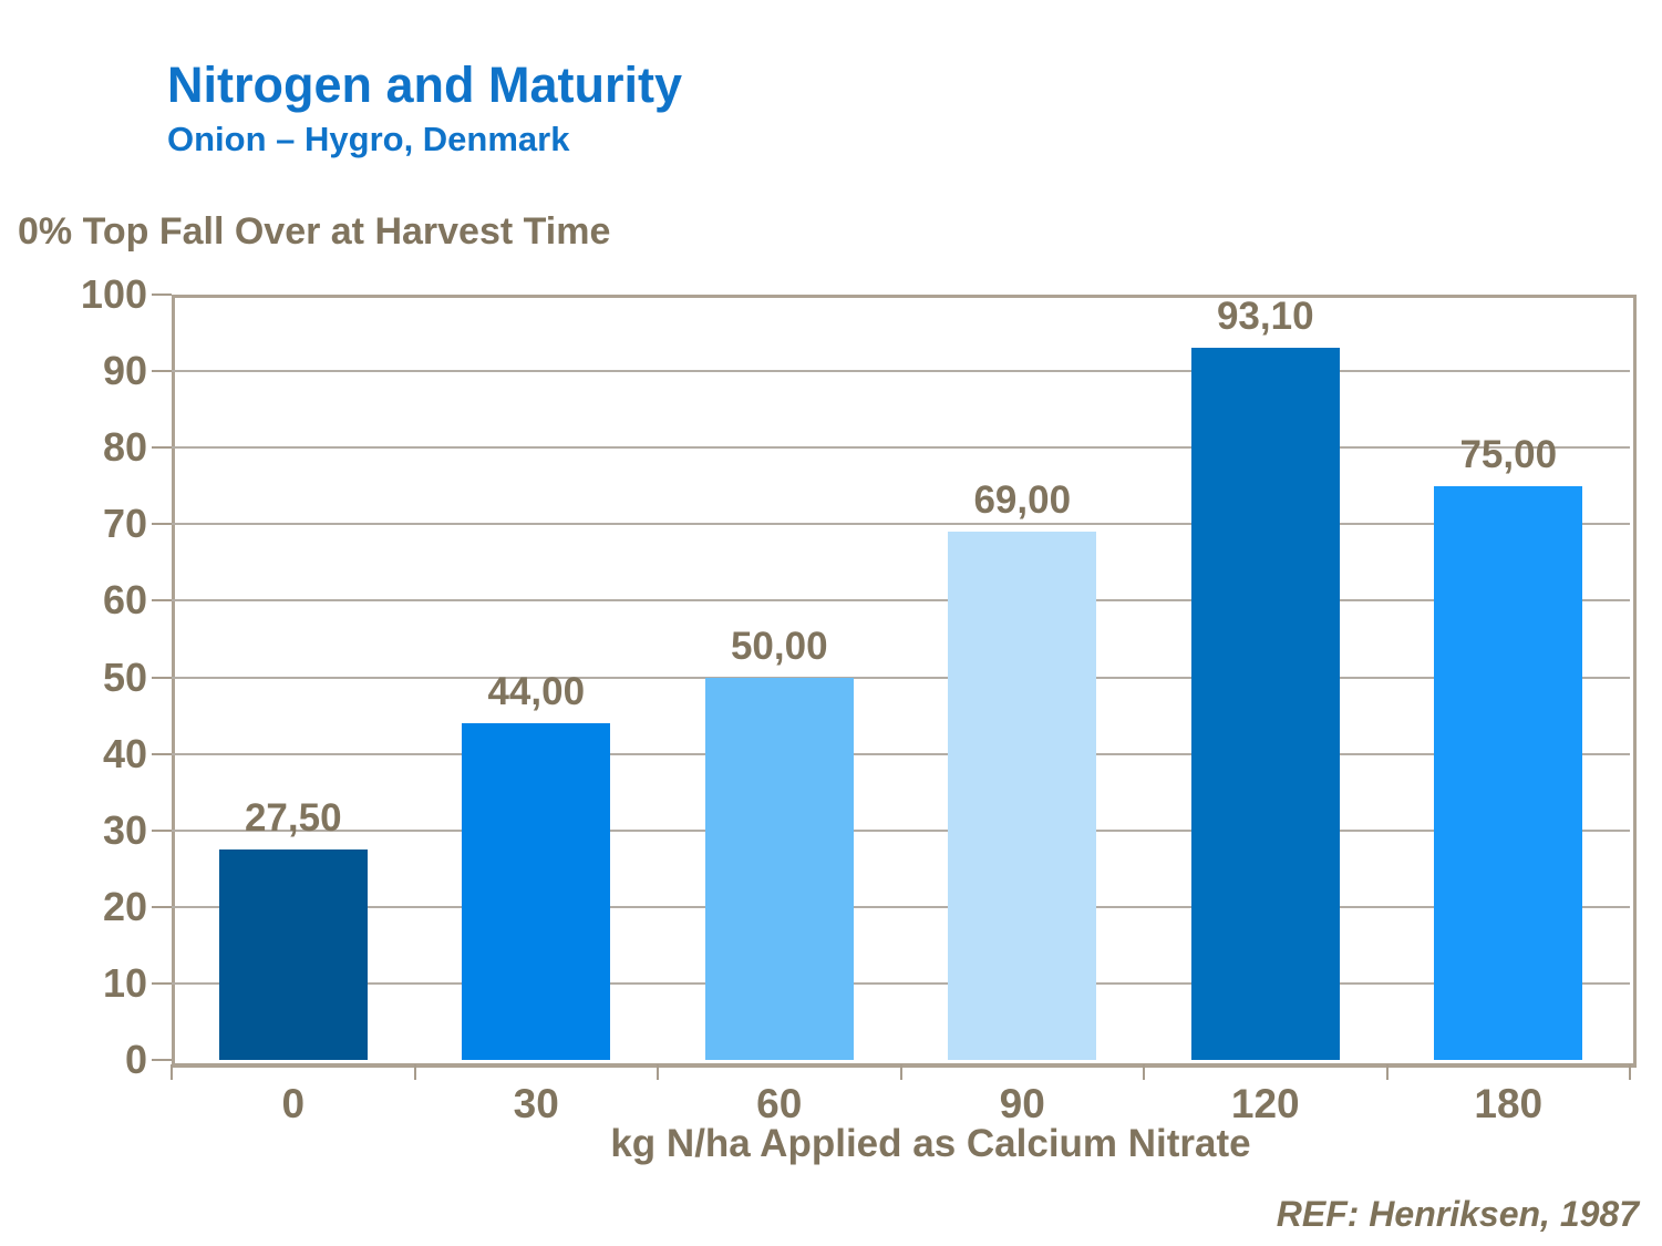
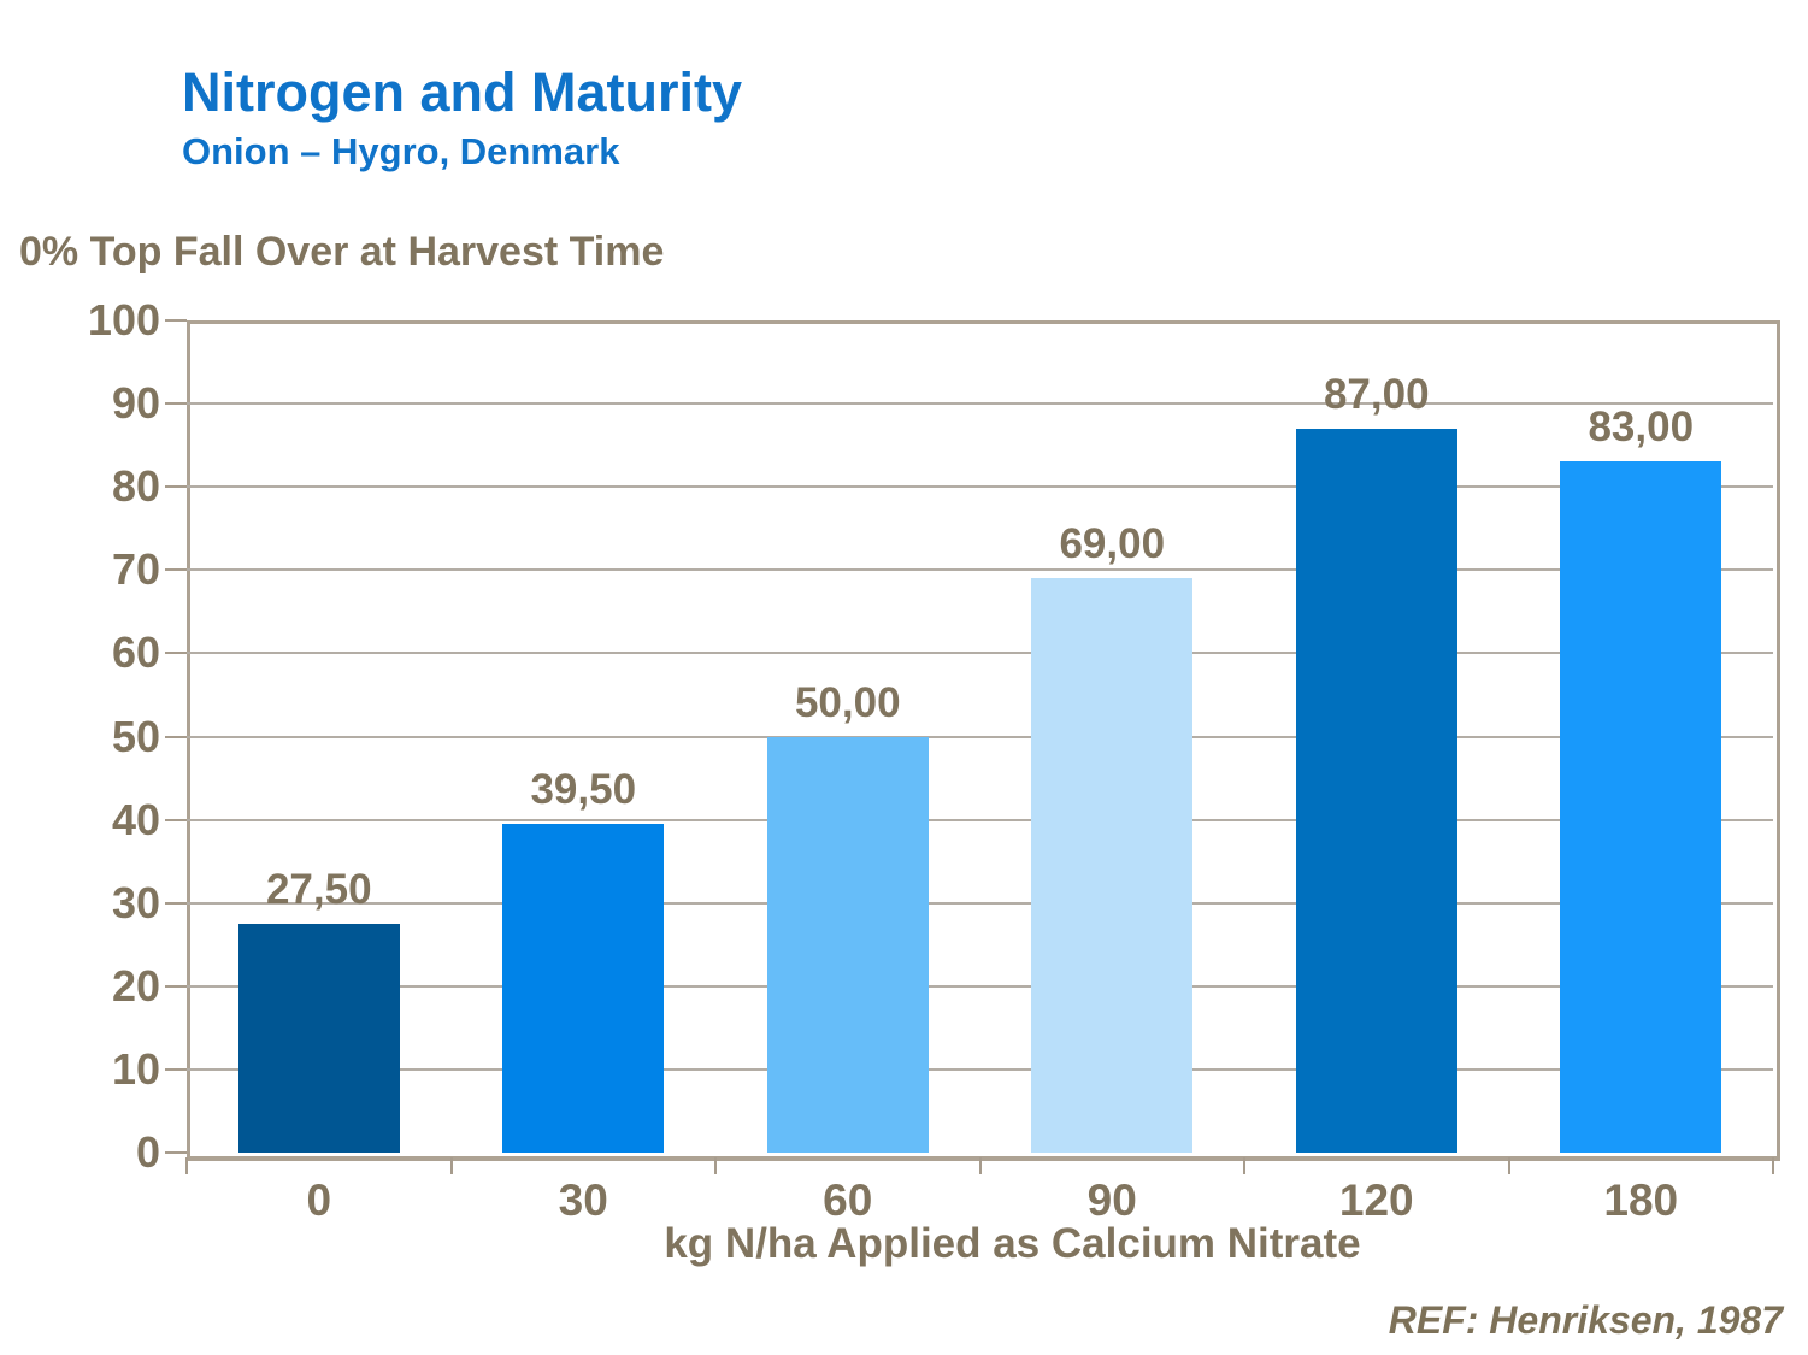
30: 44,00 -> 39,50
120: 93,10 -> 87,00
180: 75,00 -> 83,00
